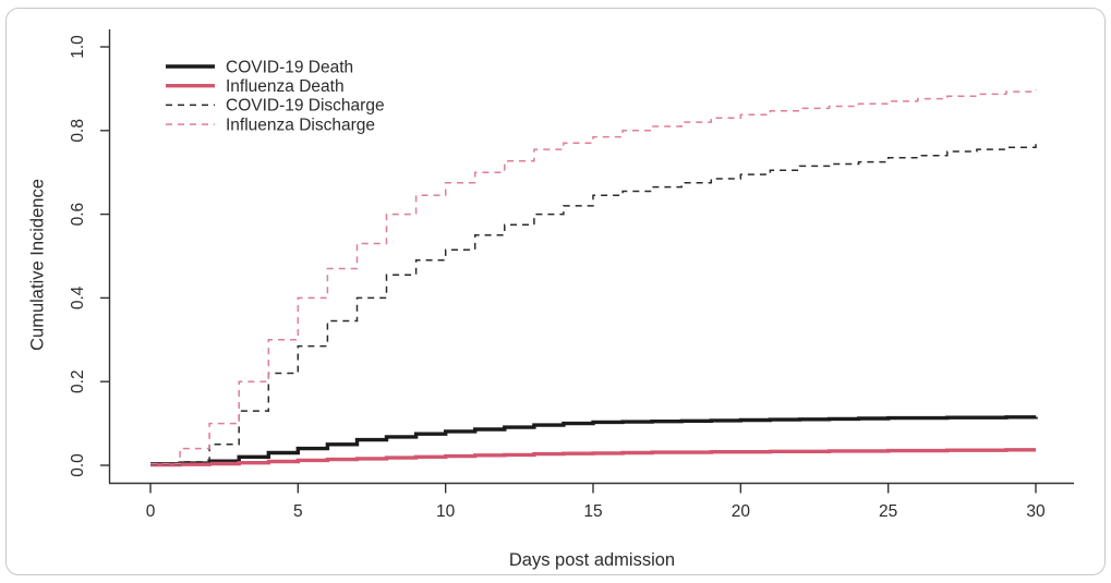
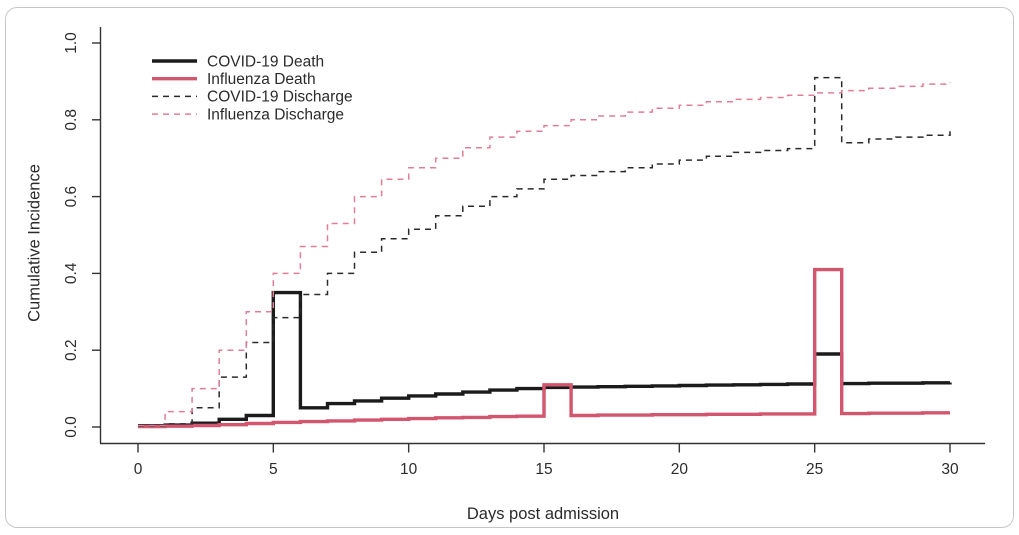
COVID-19 Death/5: 0.04 -> 0.35
Influenza Death/15: 0.03 -> 0.11
COVID-19 Death/25: 0.11 -> 0.19
Influenza Death/25: 0.04 -> 0.41
COVID-19 Discharge/25: 0.73 -> 0.91
